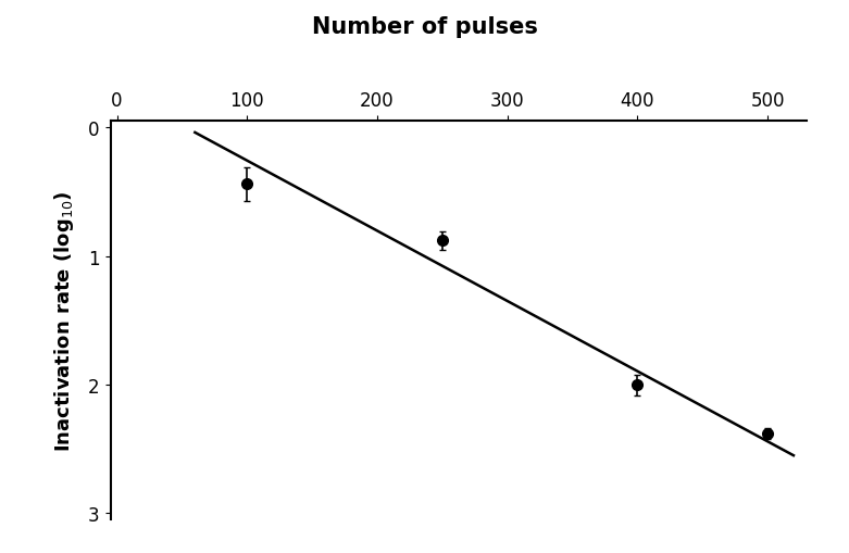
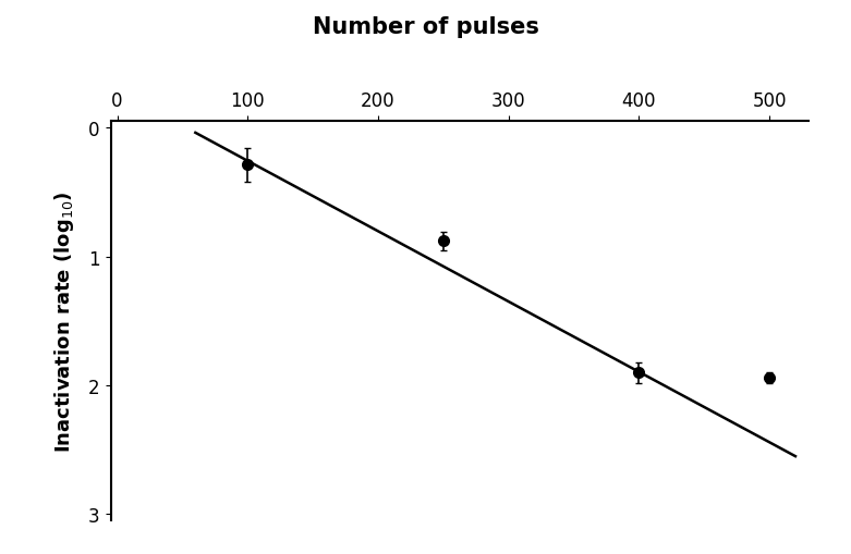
100: 0.44 -> 0.29
400: 2.00 -> 1.90
500: 2.38 -> 1.94
